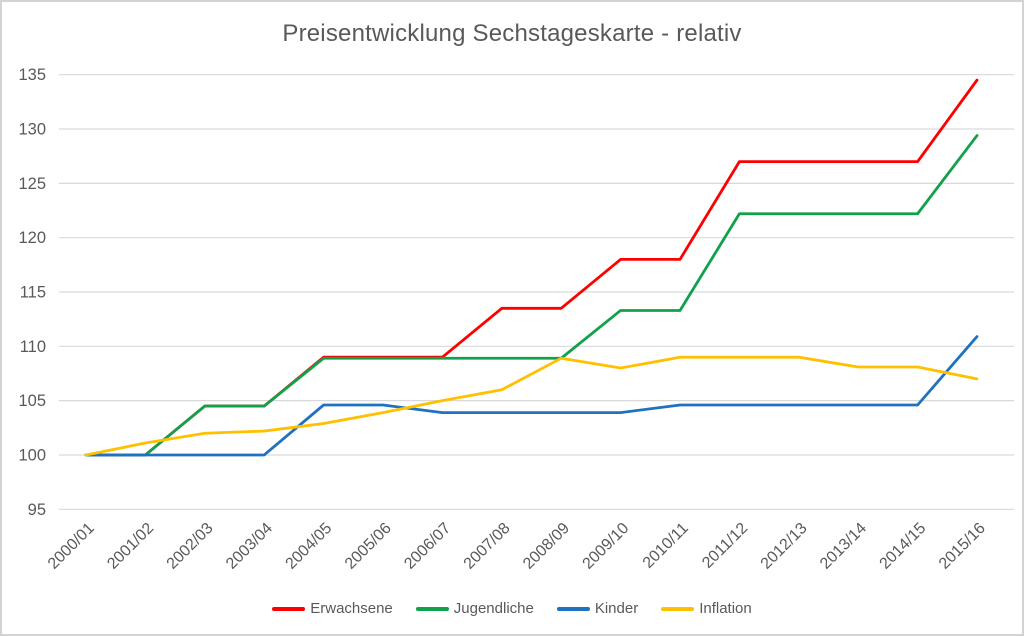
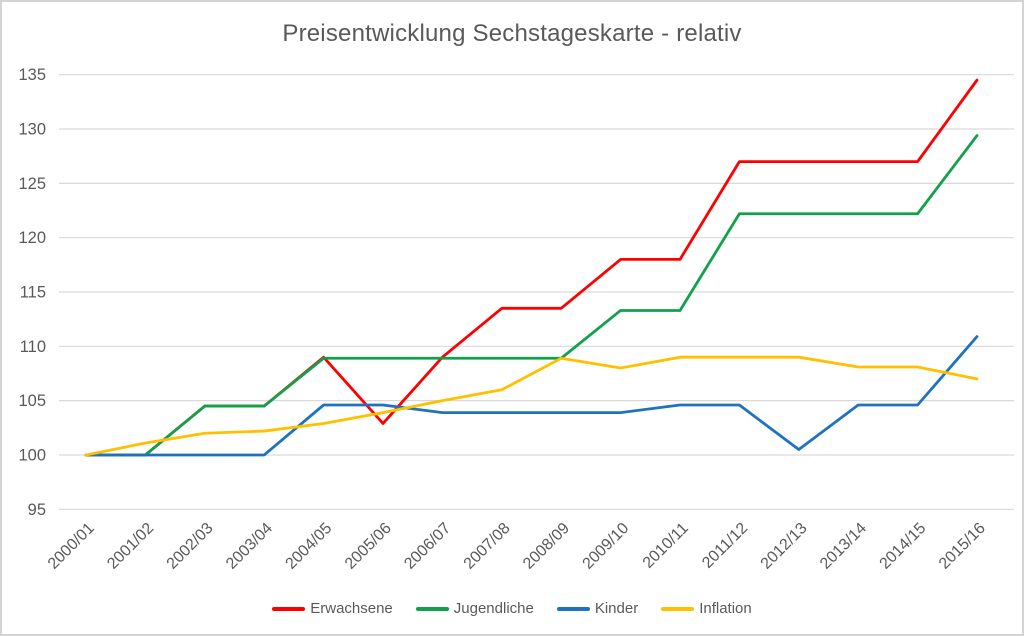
Erwachsene/2005/06: 109.0 -> 102.9
Kinder/2012/13: 104.6 -> 100.5
